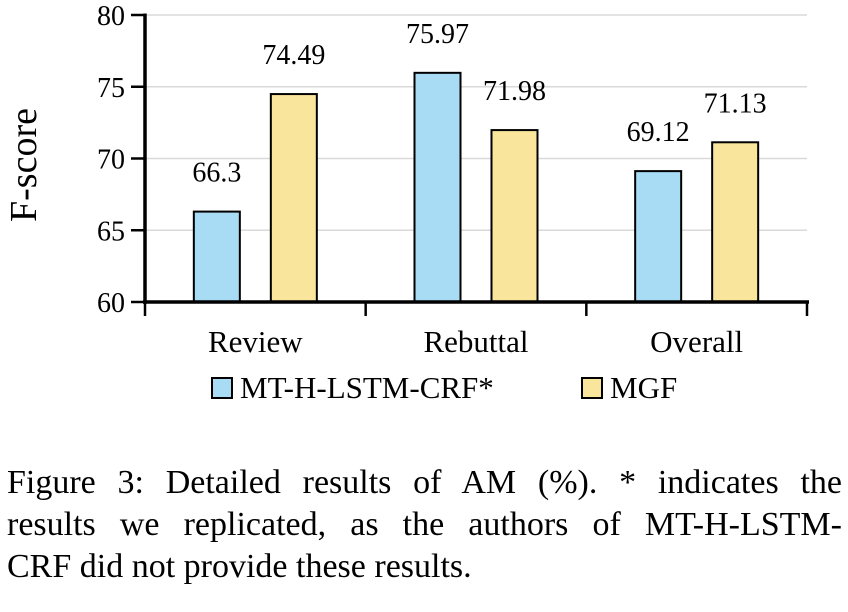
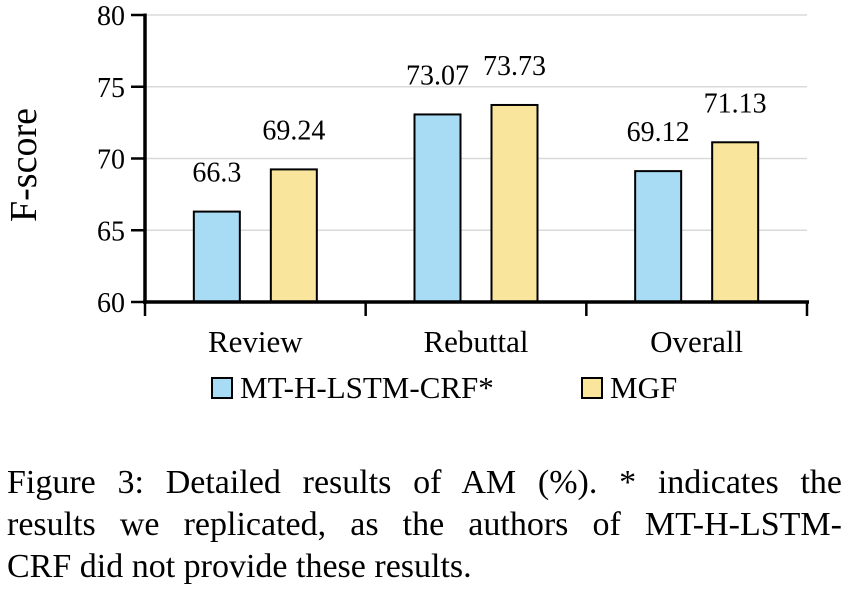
MGF/Review: 74.49 -> 69.24
MT-H-LSTM-CRF*/Rebuttal: 75.97 -> 73.07
MGF/Rebuttal: 71.98 -> 73.73
